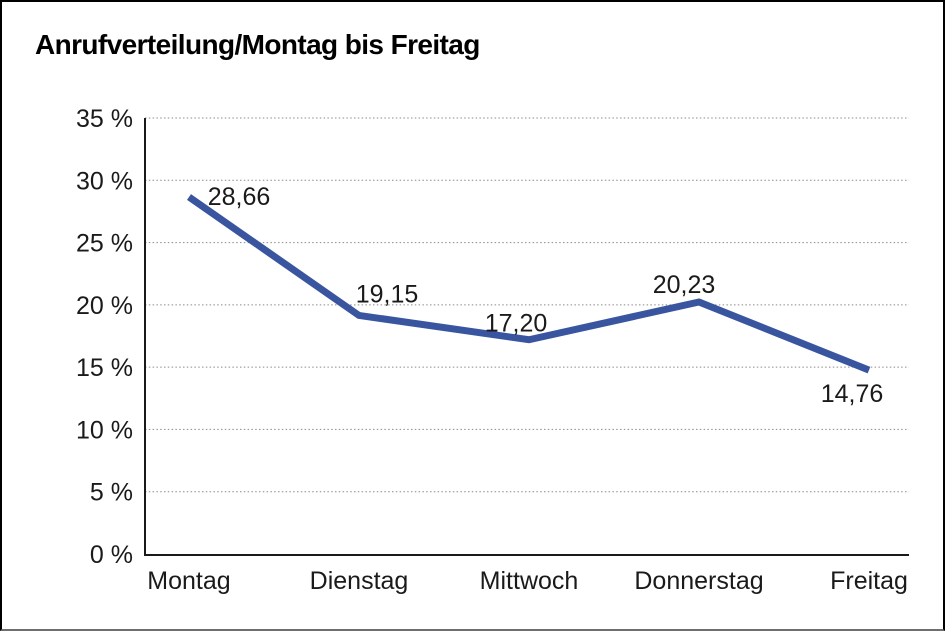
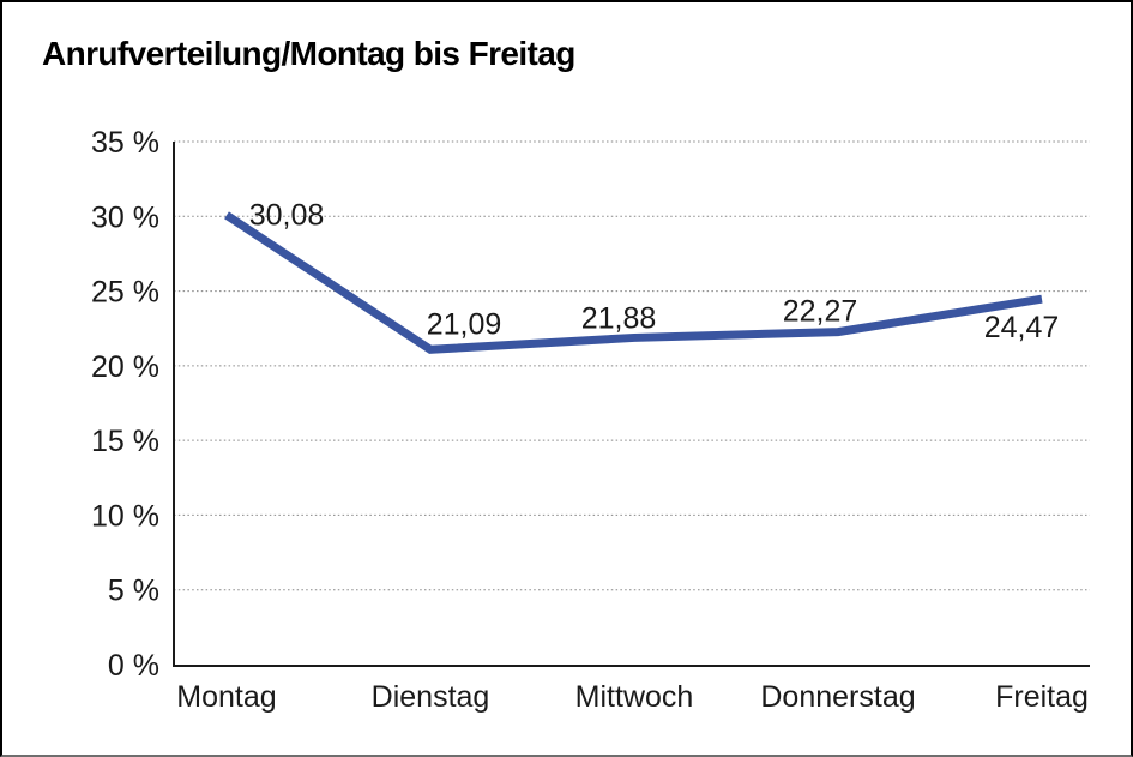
Montag: 28,66 -> 30,08
Dienstag: 19,15 -> 21,09
Mittwoch: 17,20 -> 21,88
Donnerstag: 20,23 -> 22,27
Freitag: 14,76 -> 24,47
